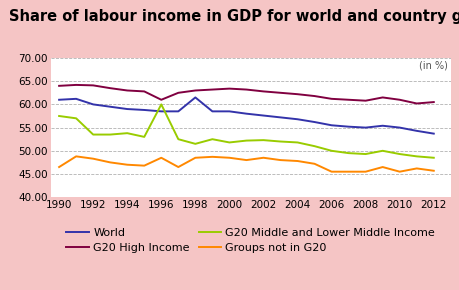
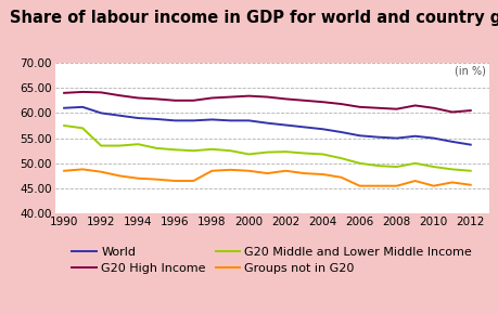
Groups not in G20/1990: 46.5 -> 48.5
G20 High Income/1996: 61.0 -> 62.5
G20 Middle and Lower Middle Income/1996: 60.0 -> 52.7
Groups not in G20/1996: 48.5 -> 46.5
World/1998: 61.5 -> 58.7
G20 Middle and Lower Middle Income/1998: 51.5 -> 52.8
